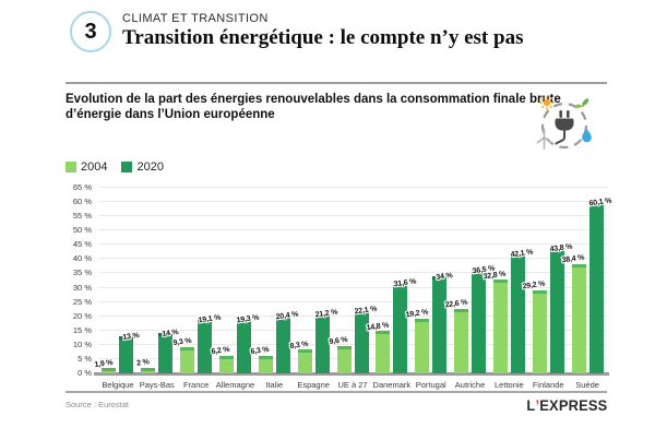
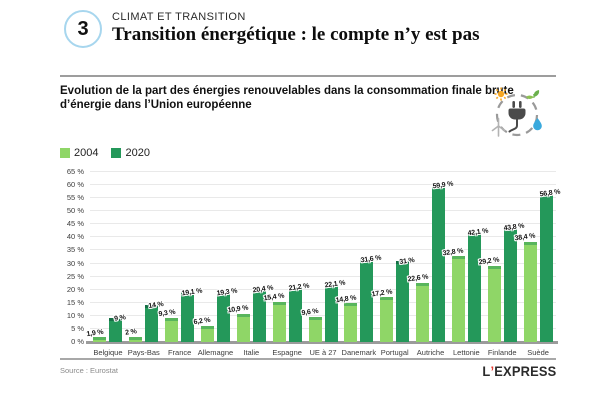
2020/Belgique: 13 -> 9
2004/Italie: 6,3 -> 10,9
2004/Espagne: 8,3 -> 15,4
2004/Portugal: 19,2 -> 17,2
2020/Portugal: 34 -> 31
2020/Autriche: 36,5 -> 59,9
2020/Suède: 60,1 -> 56,8
